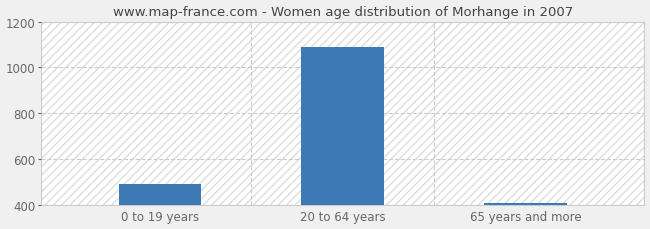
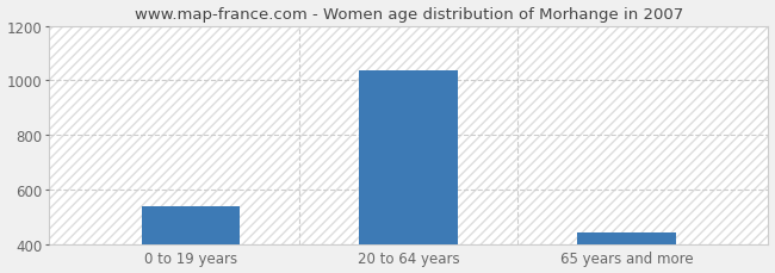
0 to 19 years: 490 -> 540
20 to 64 years: 1090 -> 1035
65 years and more: 407 -> 445
